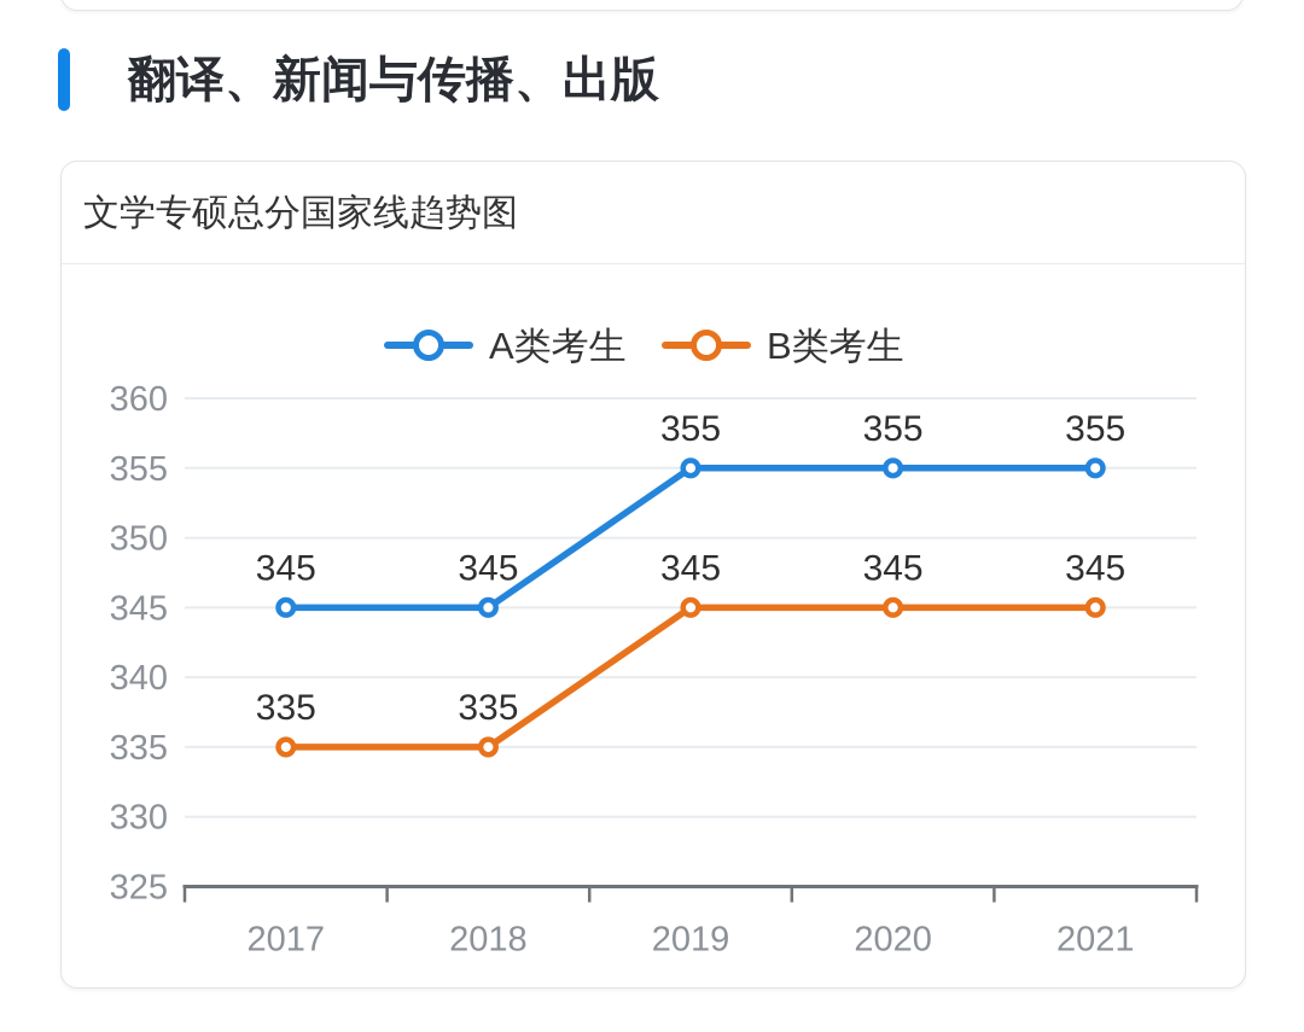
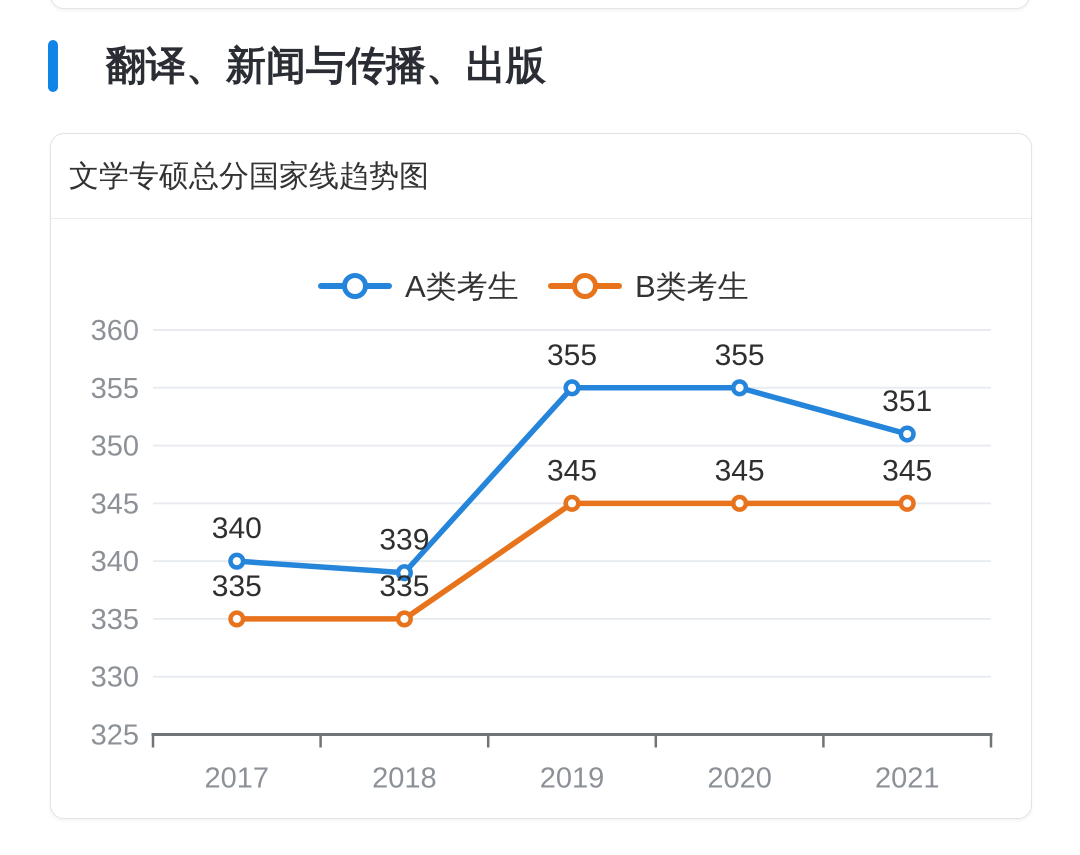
A类考生/2017: 345 -> 340
A类考生/2018: 345 -> 339
A类考生/2021: 355 -> 351
